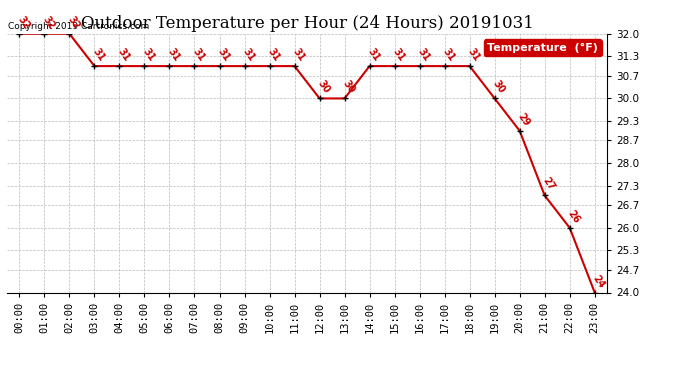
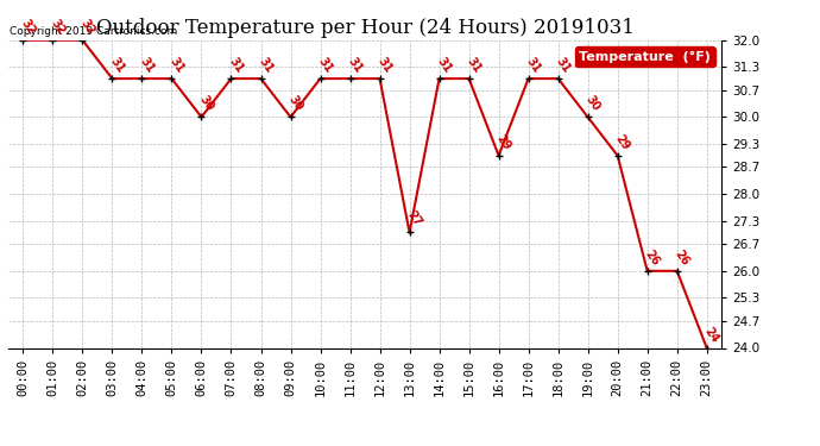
06:00: 31 -> 30
09:00: 31 -> 30
12:00: 30 -> 31
13:00: 30 -> 27
16:00: 31 -> 29
21:00: 27 -> 26
